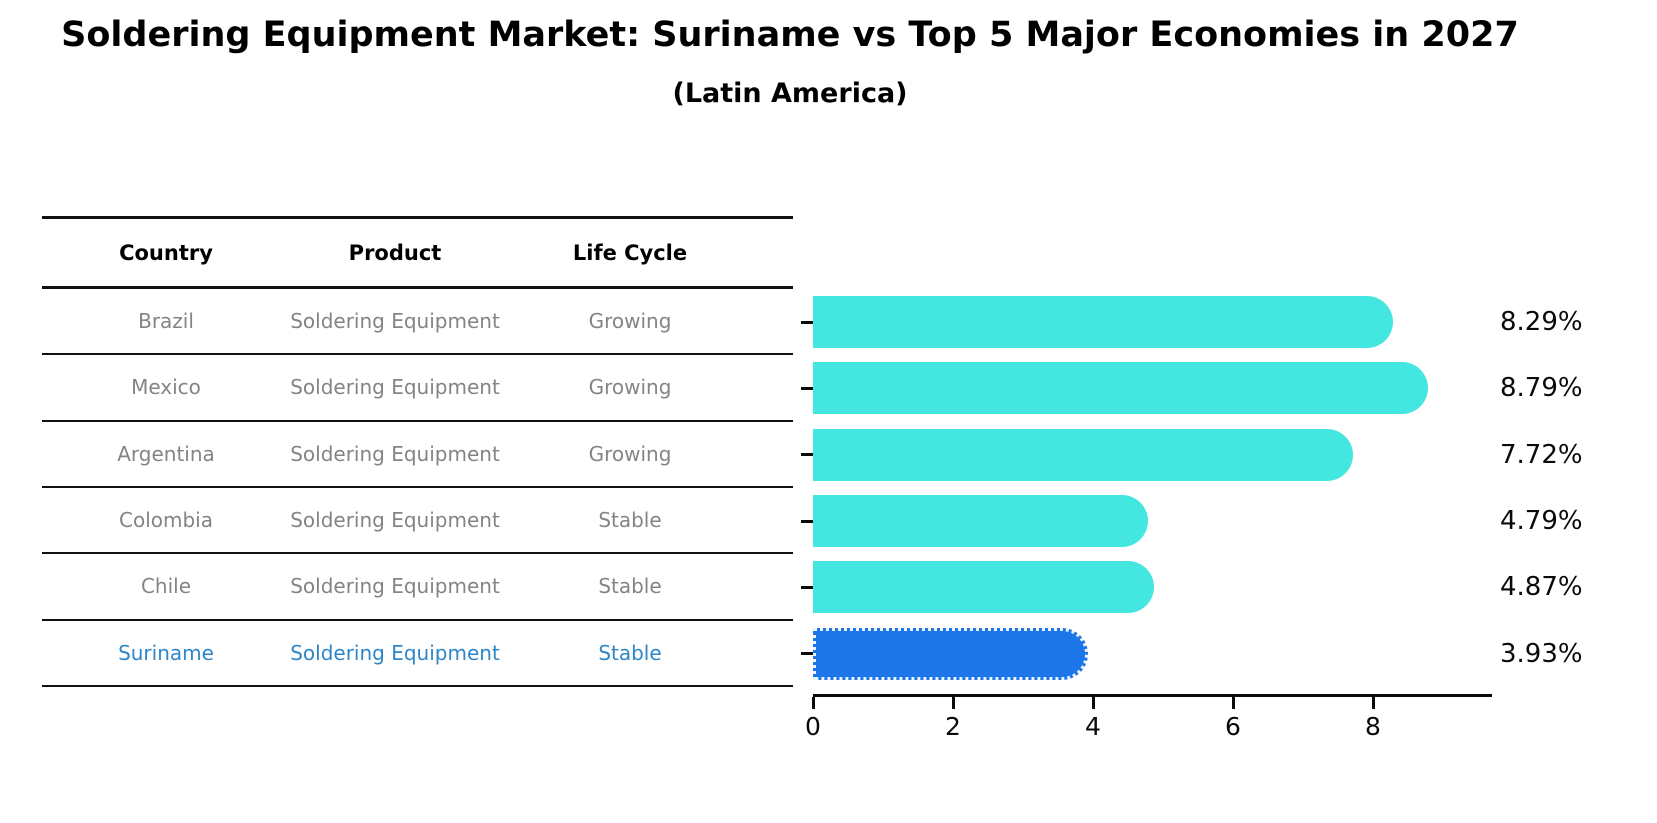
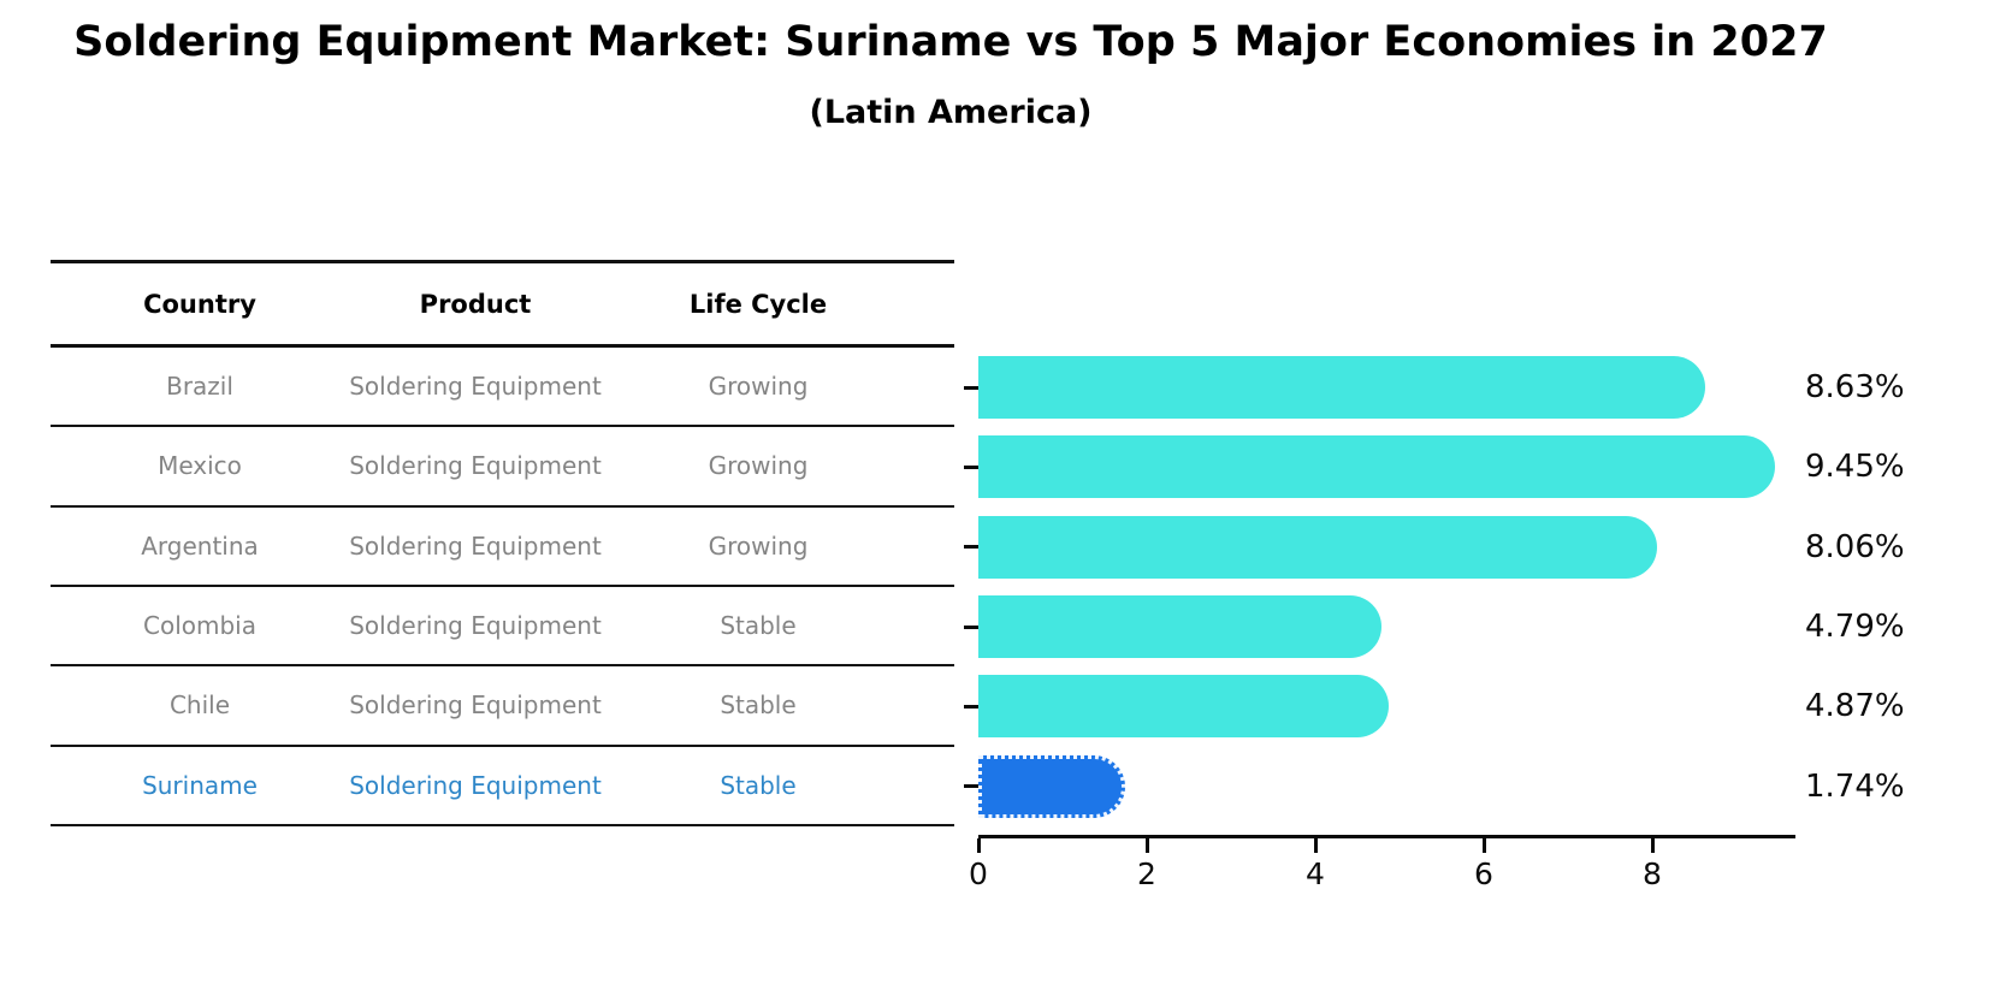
Brazil: 8.29% -> 8.63%
Mexico: 8.79% -> 9.45%
Argentina: 7.72% -> 8.06%
Suriname: 3.93% -> 1.74%
